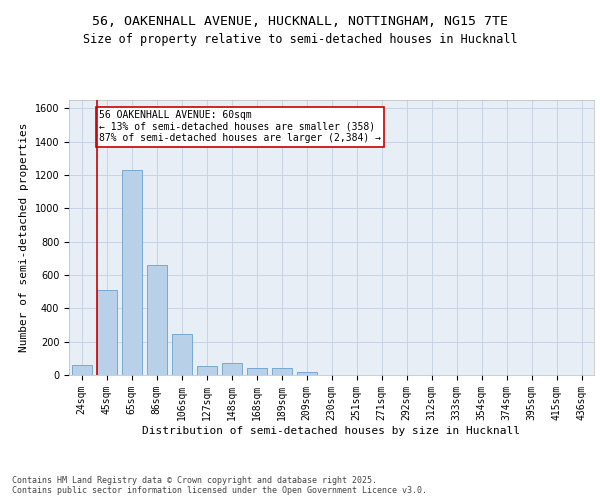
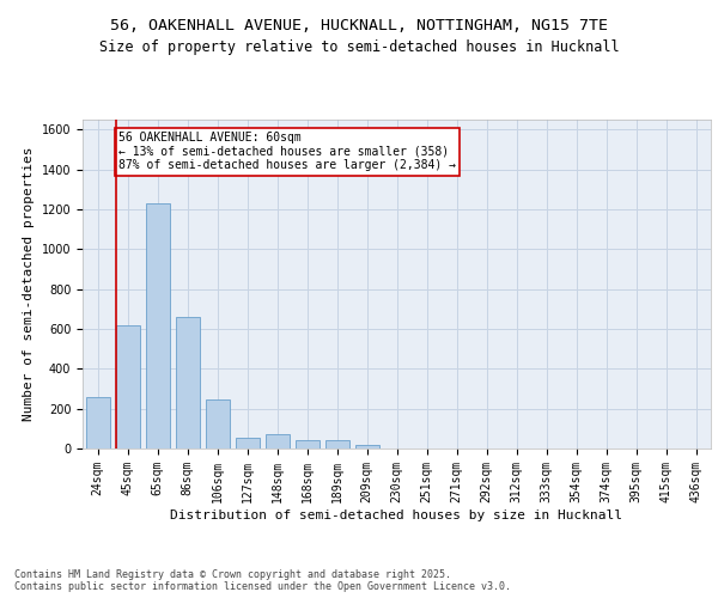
24sqm: 60 -> 260
45sqm: 510 -> 620
